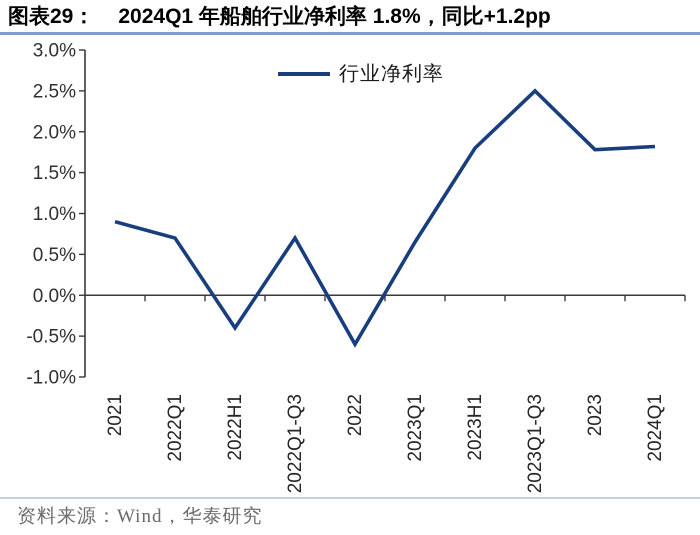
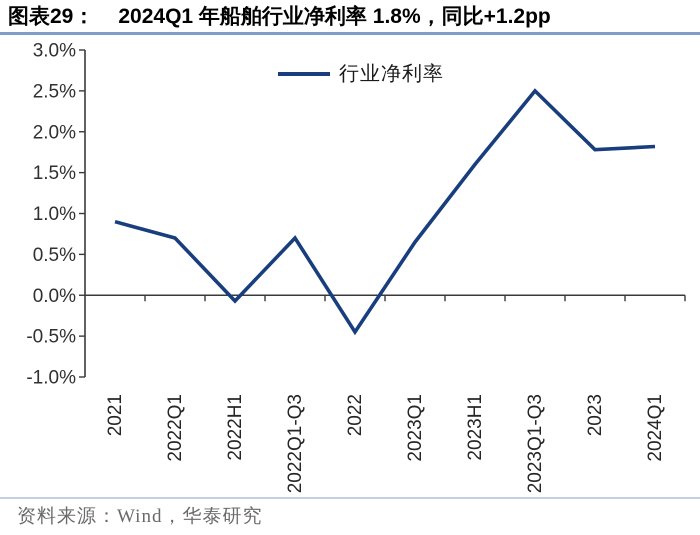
2022H1: -0.4% -> -0.1%
2022: -0.6% -> -0.5%
2023H1: 1.8% -> 1.6%
